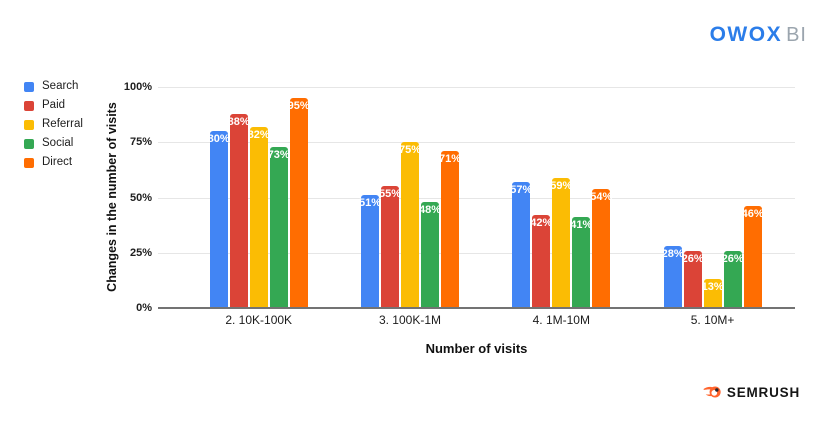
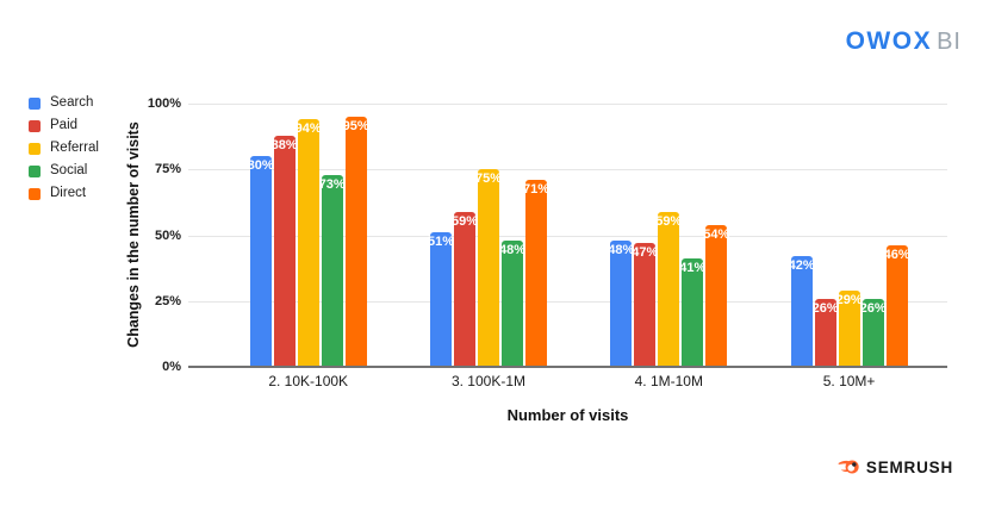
Referral/2. 10K-100K: 82% -> 94%
Paid/3. 100K-1M: 55% -> 59%
Search/4. 1M-10M: 57% -> 48%
Paid/4. 1M-10M: 42% -> 47%
Search/5. 10M+: 28% -> 42%
Referral/5. 10M+: 13% -> 29%
